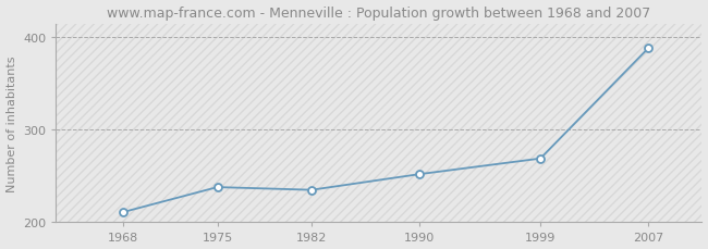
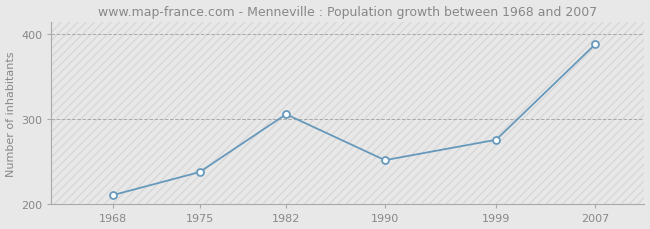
1982: 235 -> 306
1999: 269 -> 276
